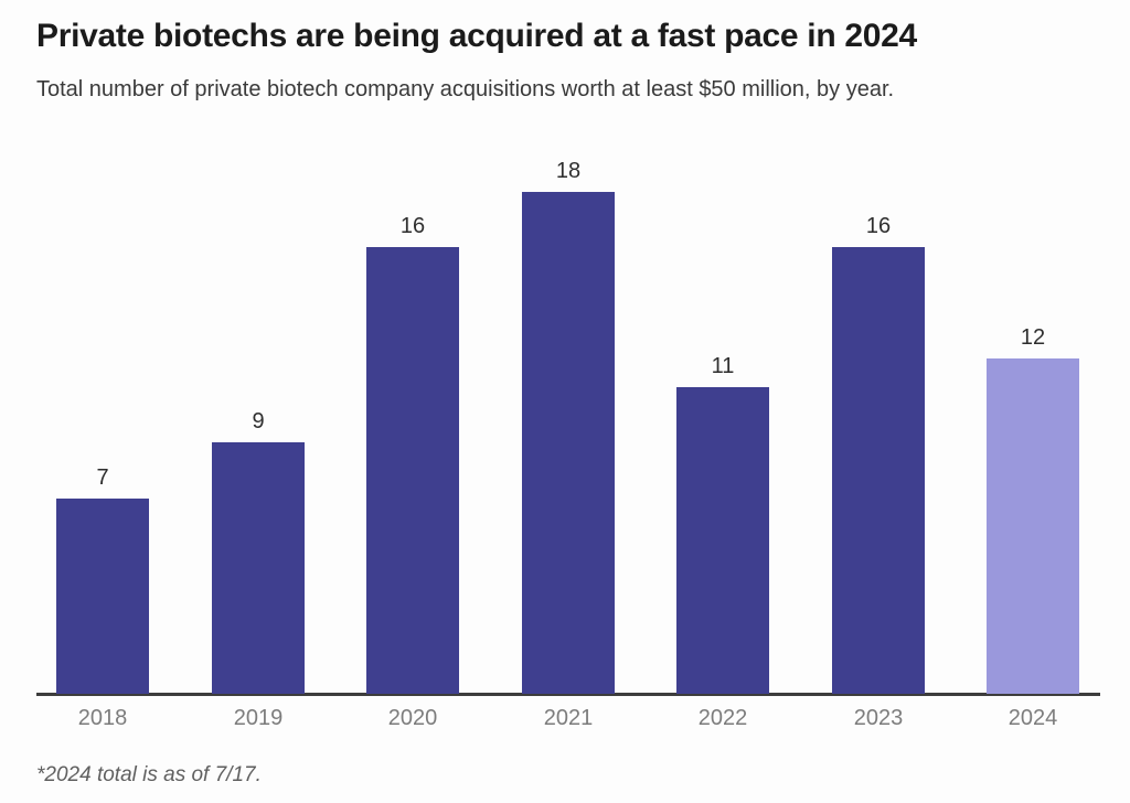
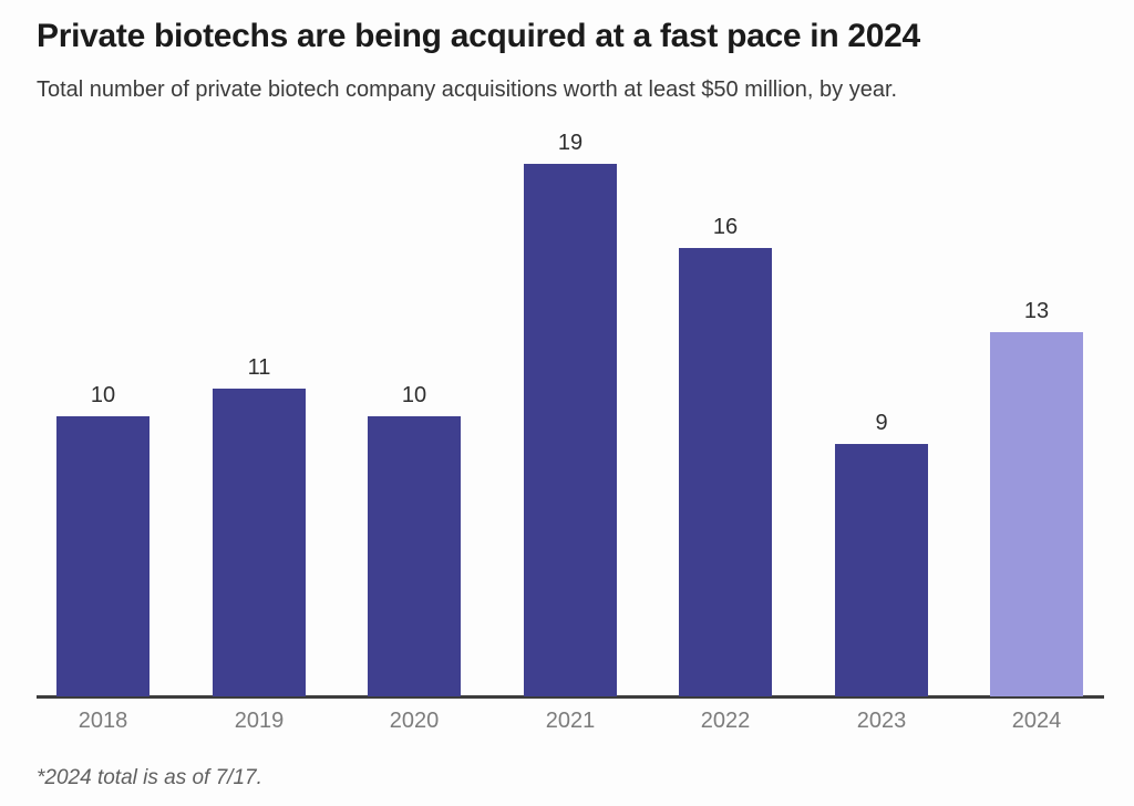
2018: 7 -> 10
2019: 9 -> 11
2020: 16 -> 10
2021: 18 -> 19
2022: 11 -> 16
2023: 16 -> 9
2024: 12 -> 13
